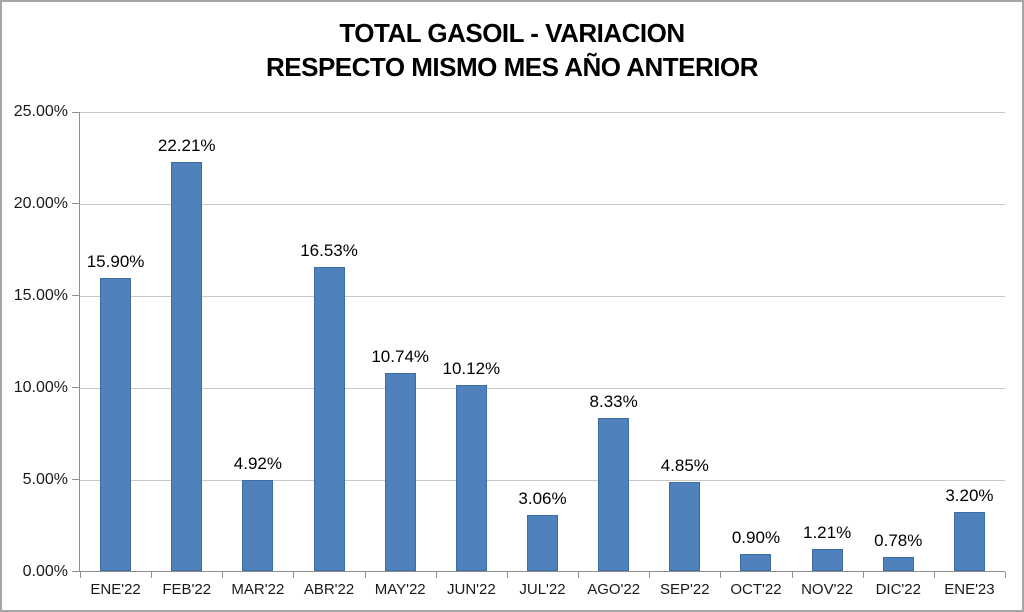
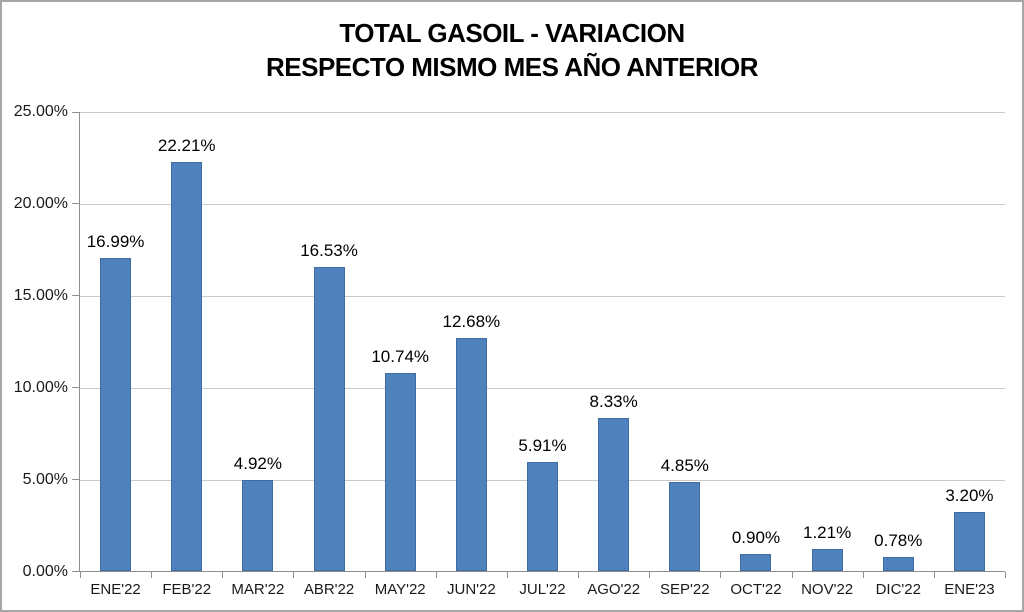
ENE'22: 15.90% -> 16.99%
JUN'22: 10.12% -> 12.68%
JUL'22: 3.06% -> 5.91%
